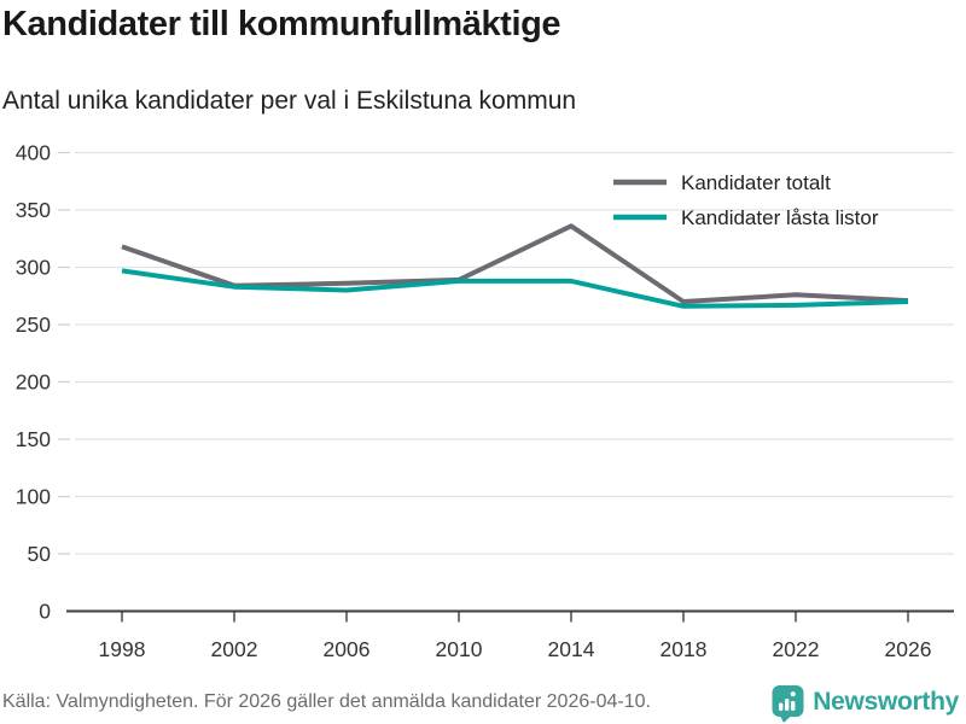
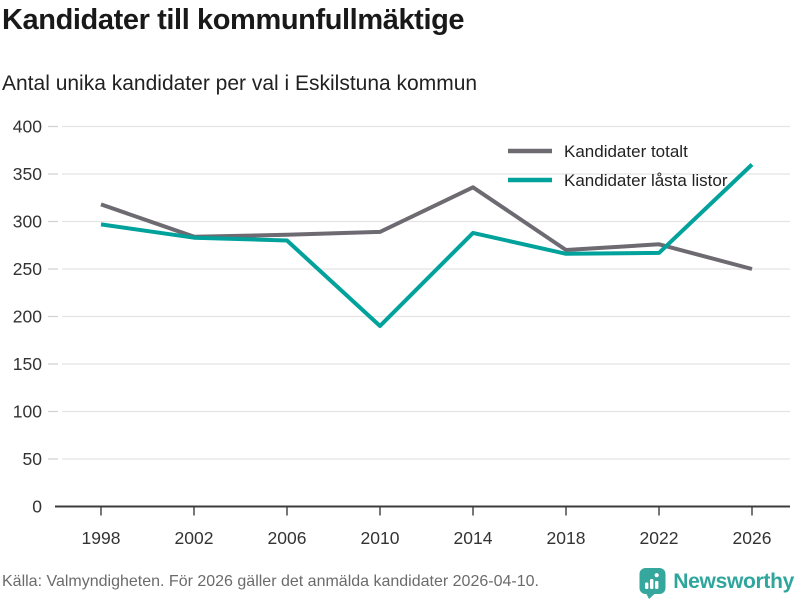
Kandidater låsta listor/2010: 290 -> 190
Kandidater totalt/2026: 270 -> 250
Kandidater låsta listor/2026: 270 -> 360
